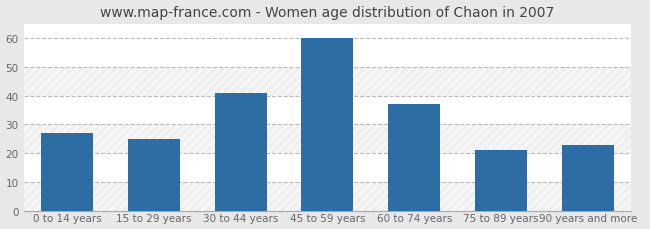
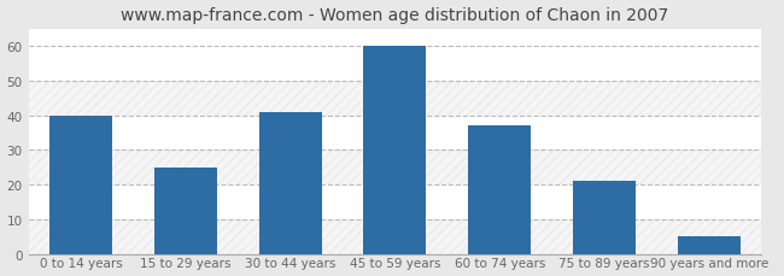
0 to 14 years: 27 -> 40
90 years and more: 23 -> 5
